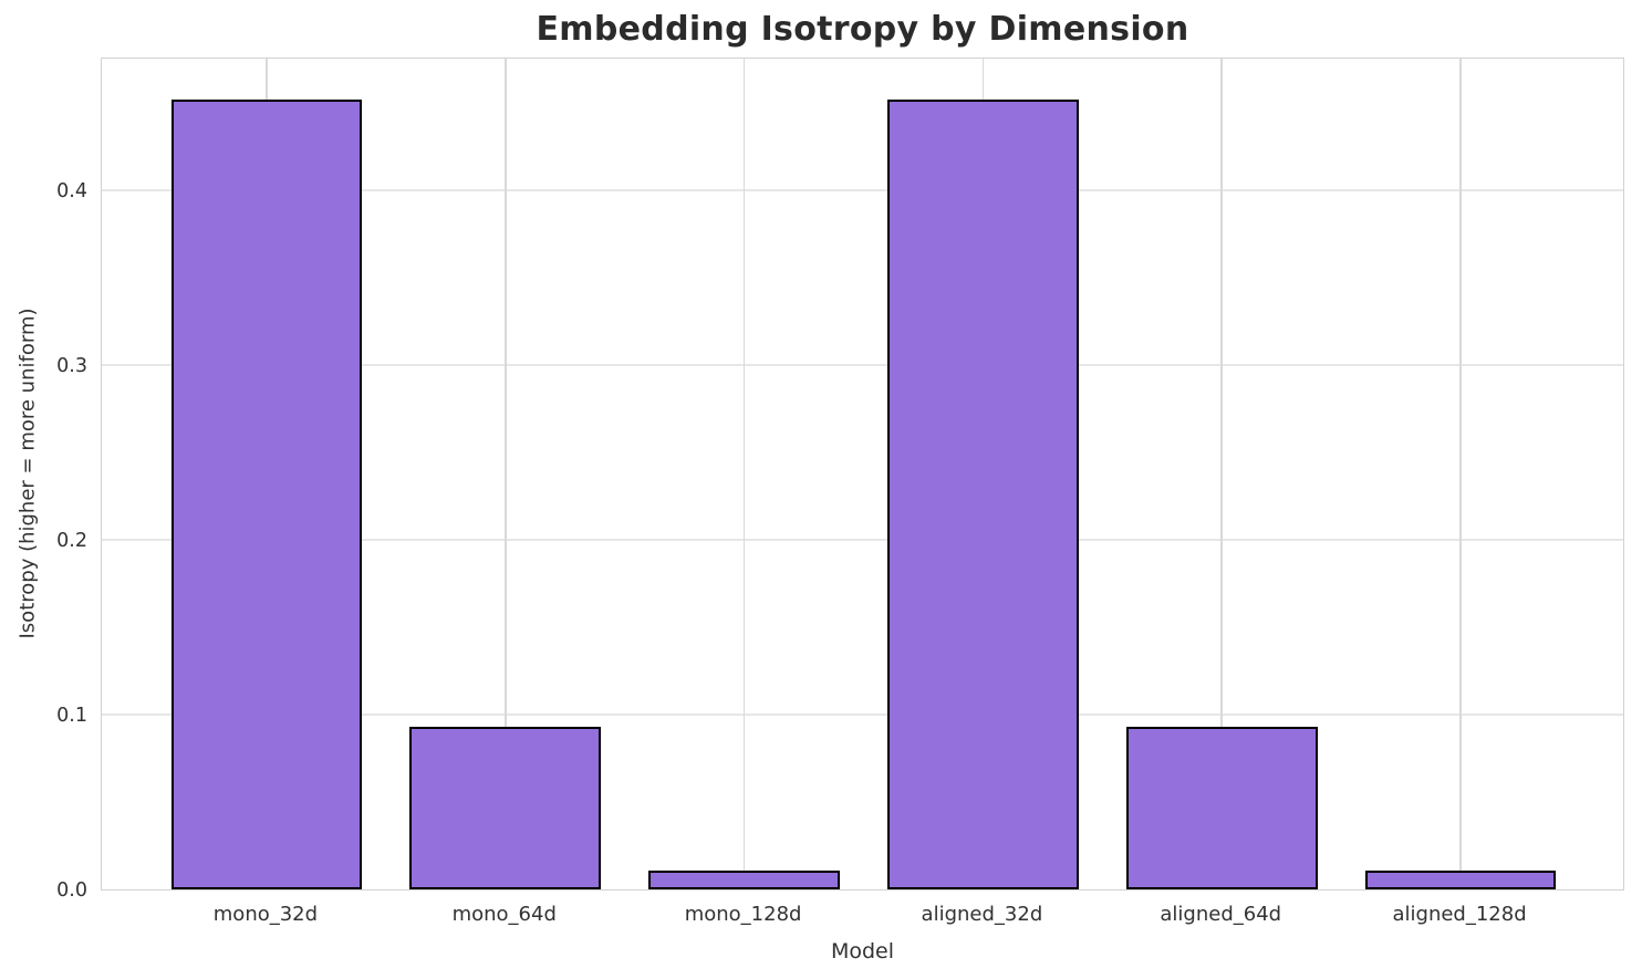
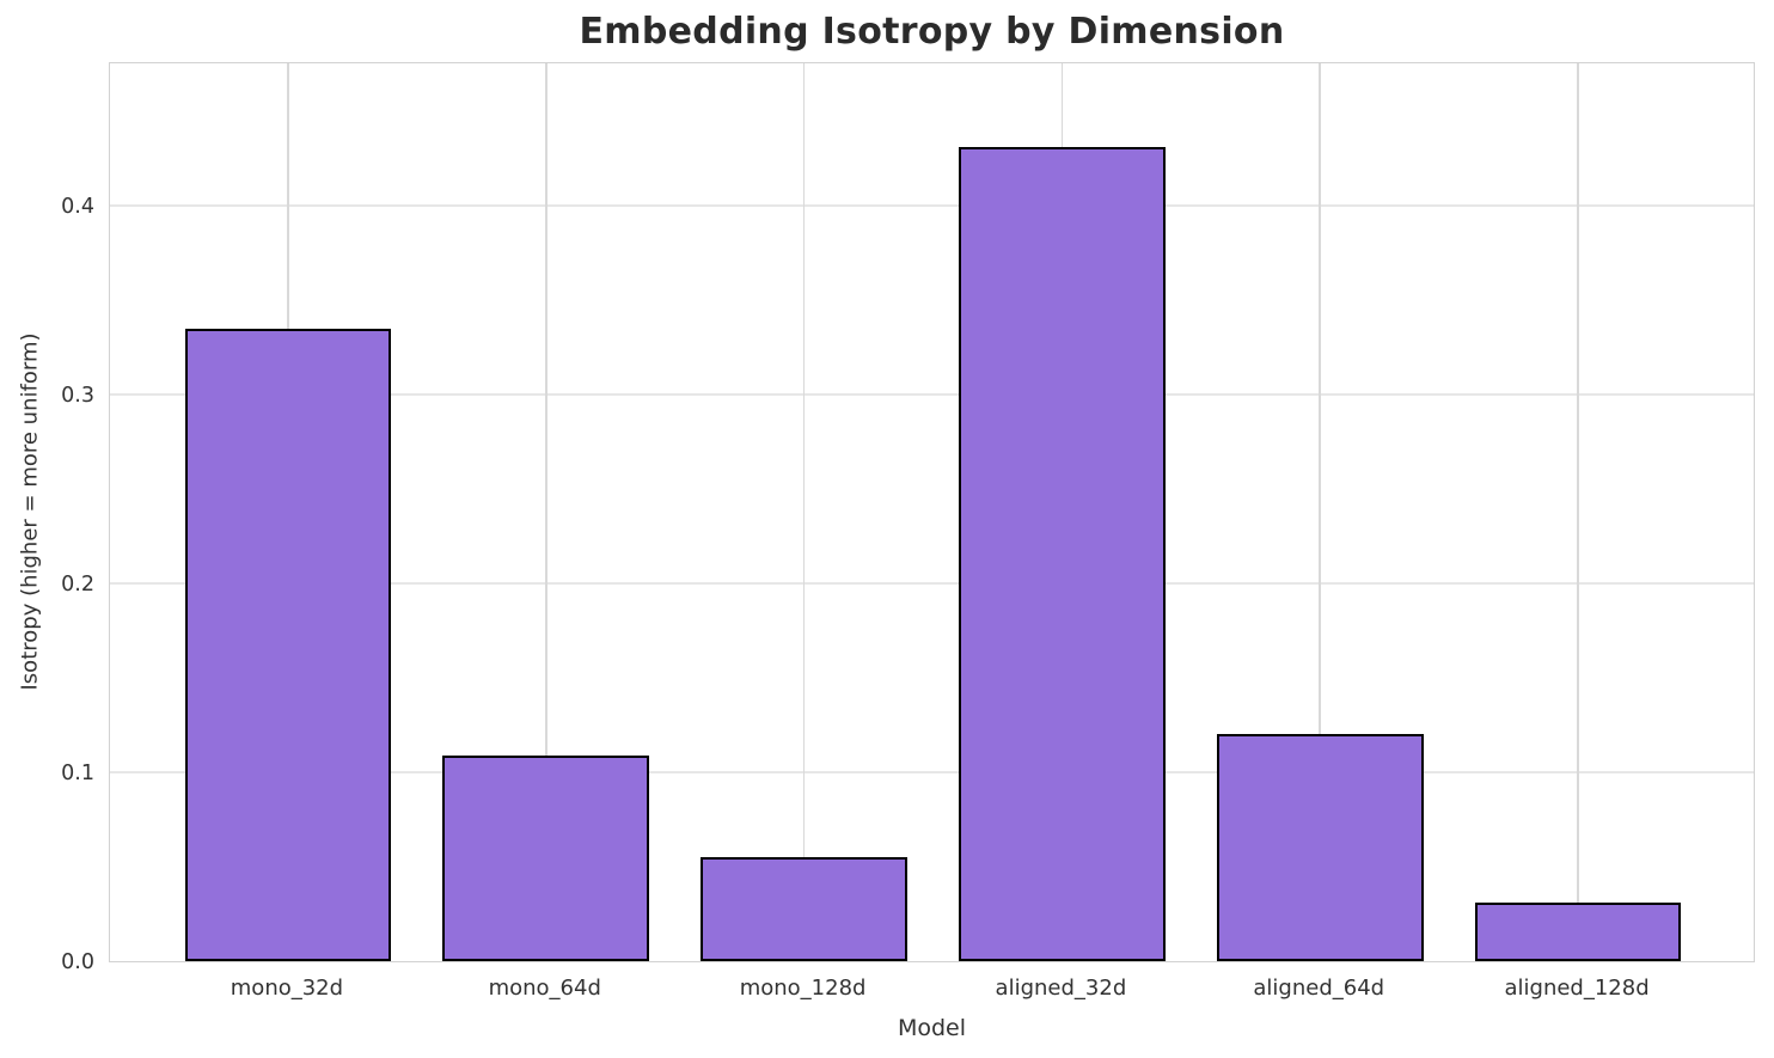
mono_32d: 0.452 -> 0.335
mono_64d: 0.093 -> 0.109
mono_128d: 0.011 -> 0.055
aligned_32d: 0.452 -> 0.431
aligned_64d: 0.093 -> 0.120
aligned_128d: 0.011 -> 0.031
